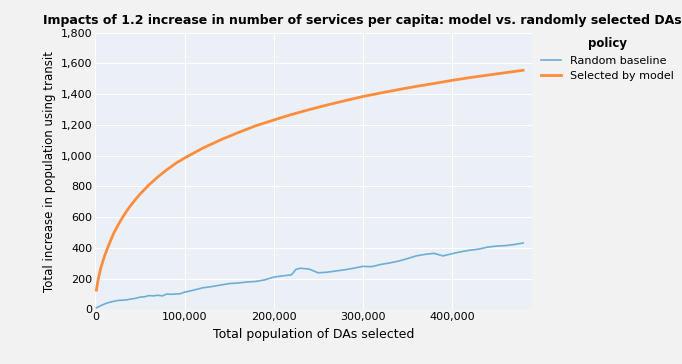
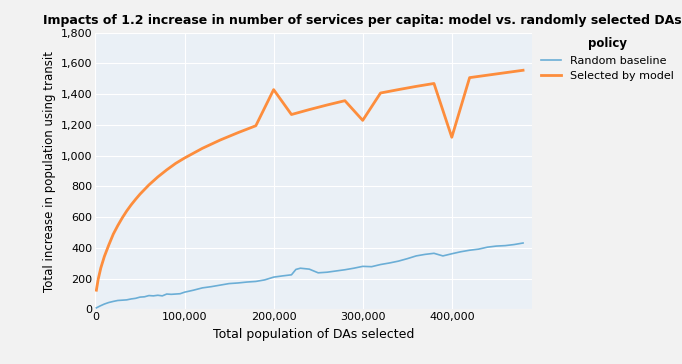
Selected by model/200,000: 1,230 -> 1,430
Selected by model/300,000: 1,380 -> 1,230
Selected by model/400,000: 1,490 -> 1,120
